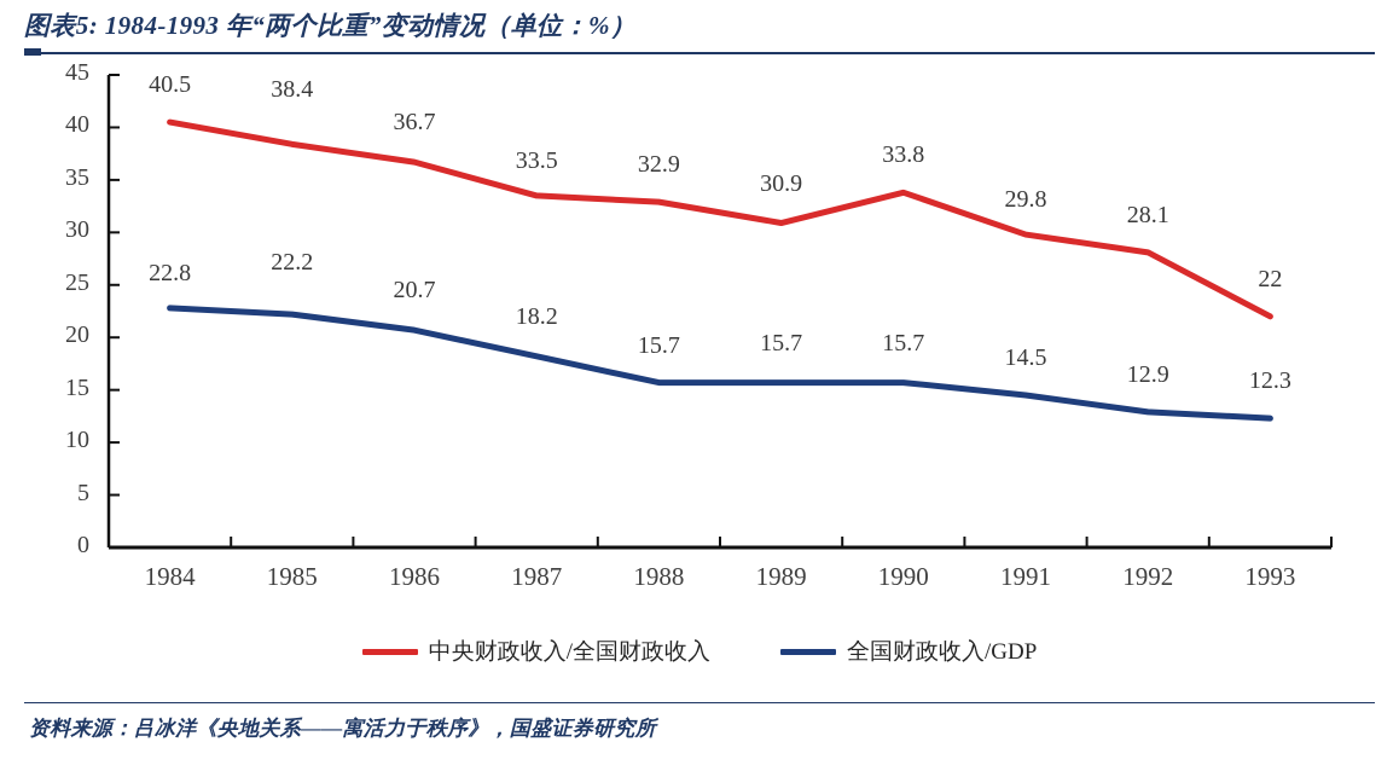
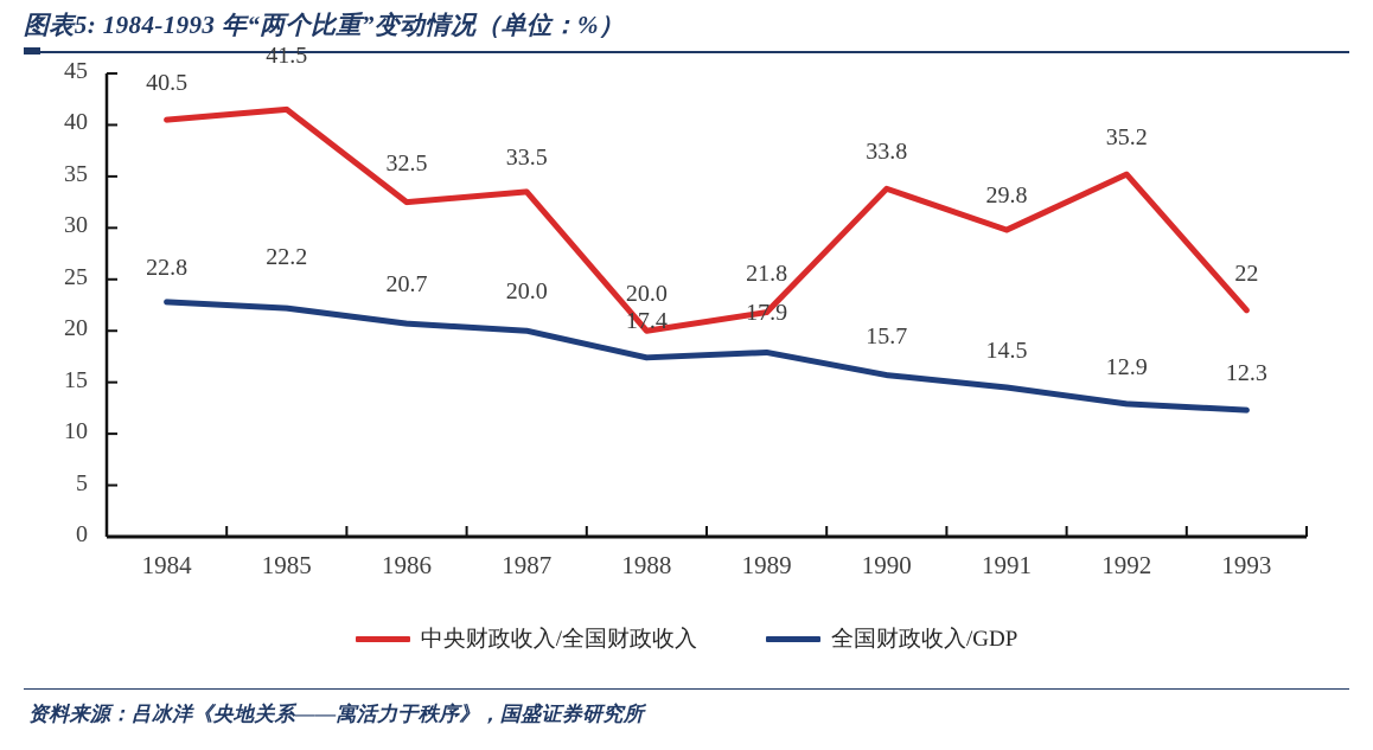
中央财政收入/全国财政收入/1985: 38.4 -> 41.5
中央财政收入/全国财政收入/1986: 36.7 -> 32.5
全国财政收入/GDP/1987: 18.2 -> 20.0
中央财政收入/全国财政收入/1988: 32.9 -> 20.0
全国财政收入/GDP/1988: 15.7 -> 17.4
中央财政收入/全国财政收入/1989: 30.9 -> 21.8
全国财政收入/GDP/1989: 15.7 -> 17.9
中央财政收入/全国财政收入/1992: 28.1 -> 35.2
